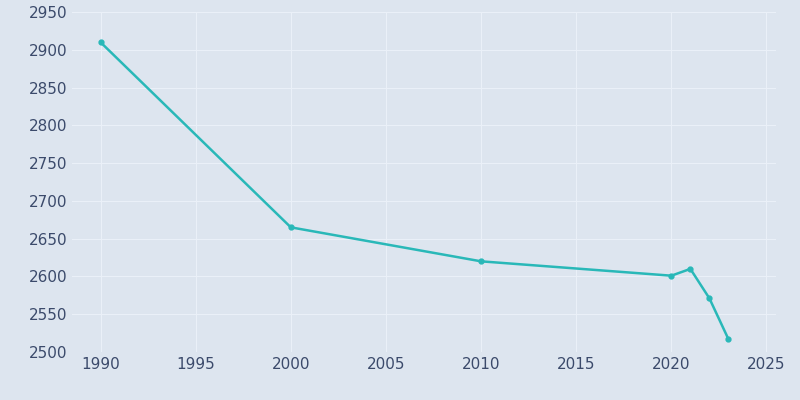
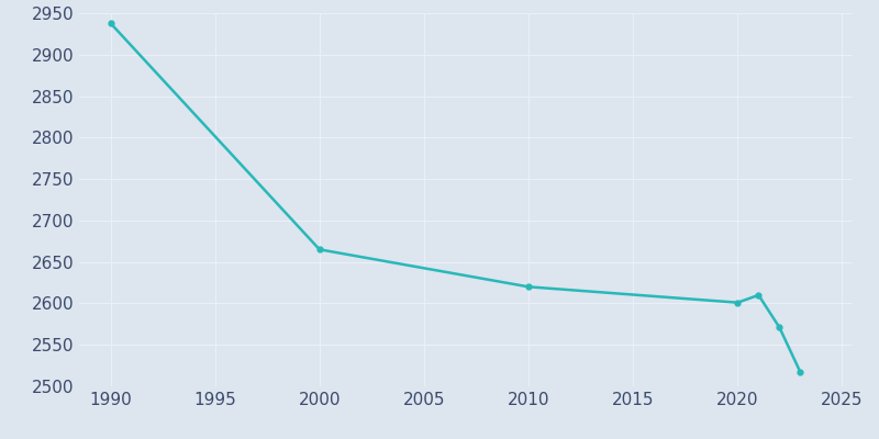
1990: 2910 -> 2938
